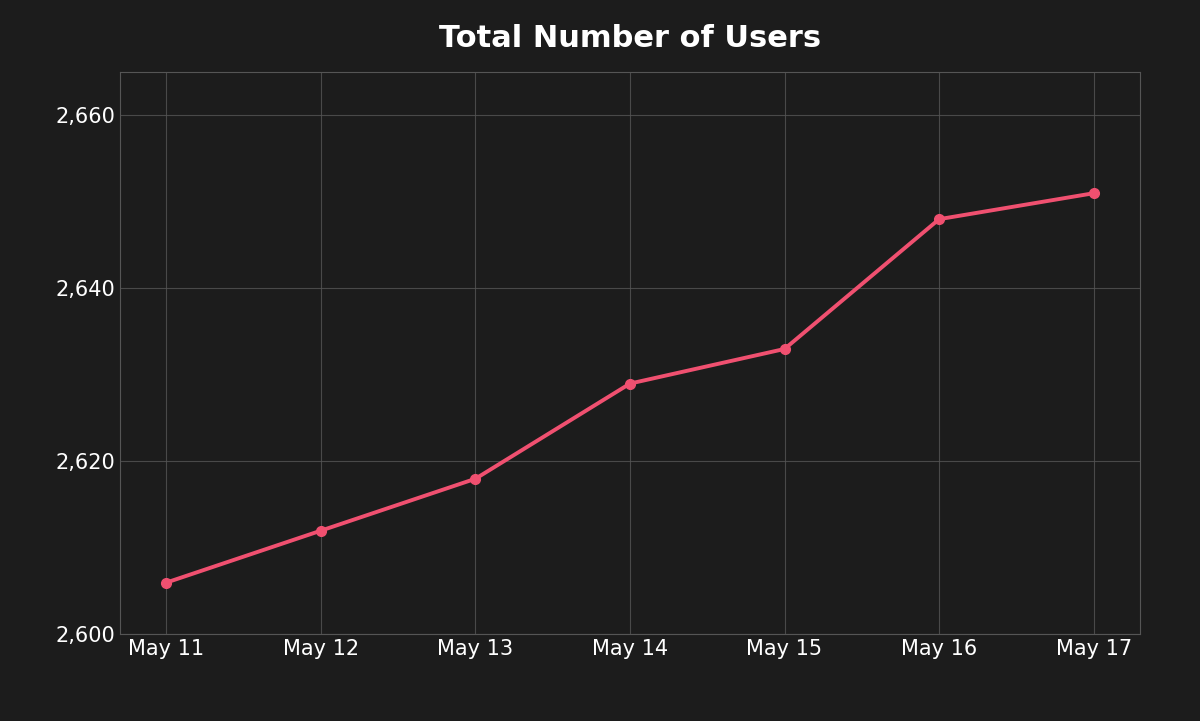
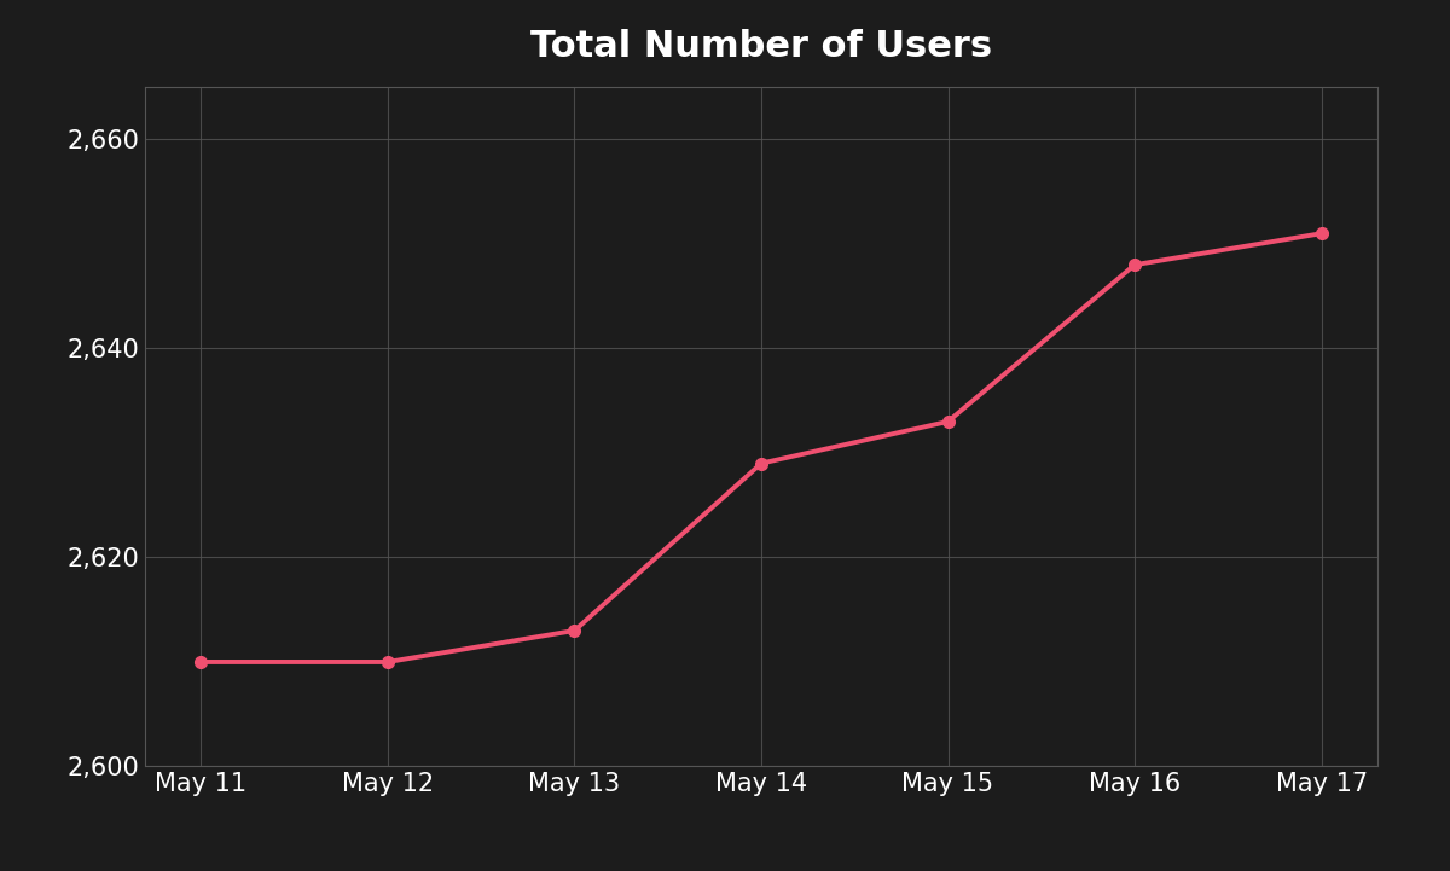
May 11: 2,606 -> 2,610
May 12: 2,612 -> 2,610
May 13: 2,618 -> 2,613
